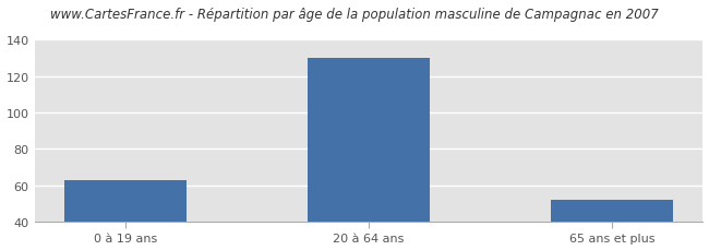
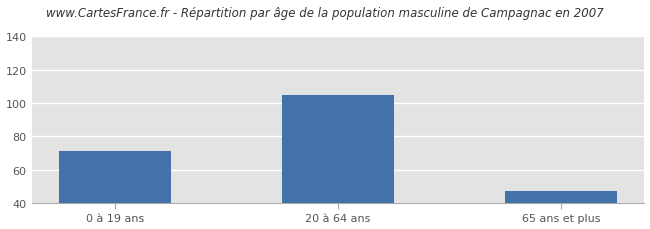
0 à 19 ans: 63 -> 71
20 à 64 ans: 130 -> 105
65 ans et plus: 52 -> 47
